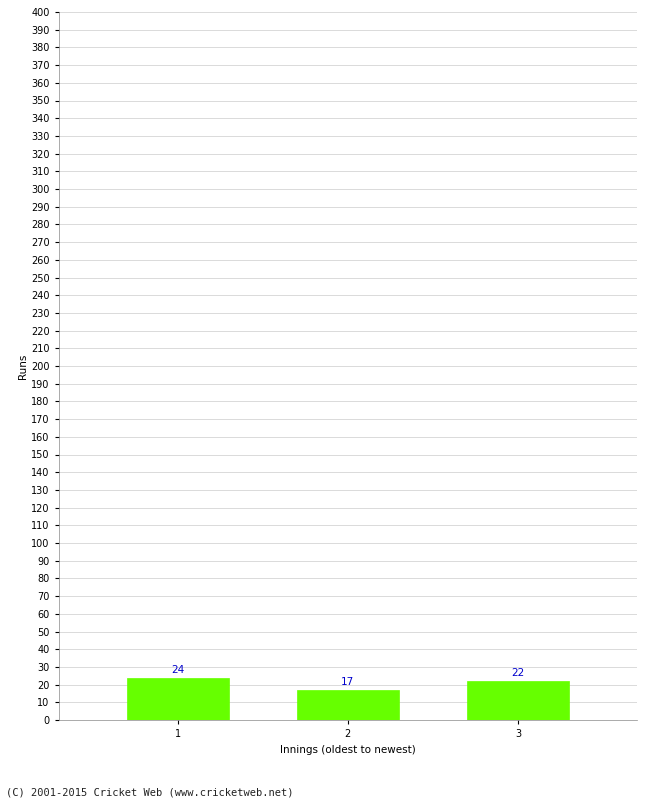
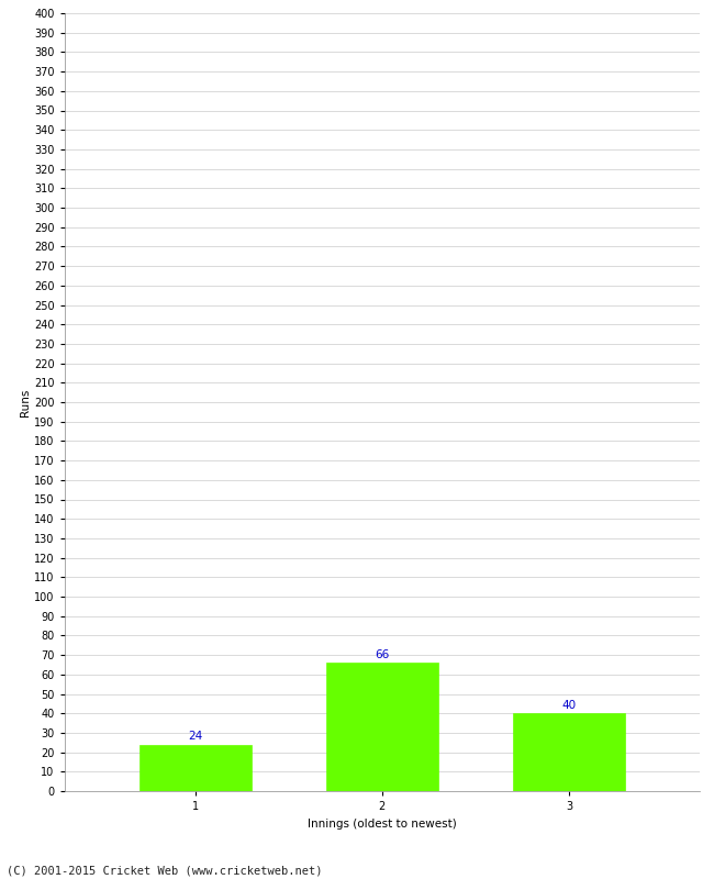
2: 17 -> 66
3: 22 -> 40
